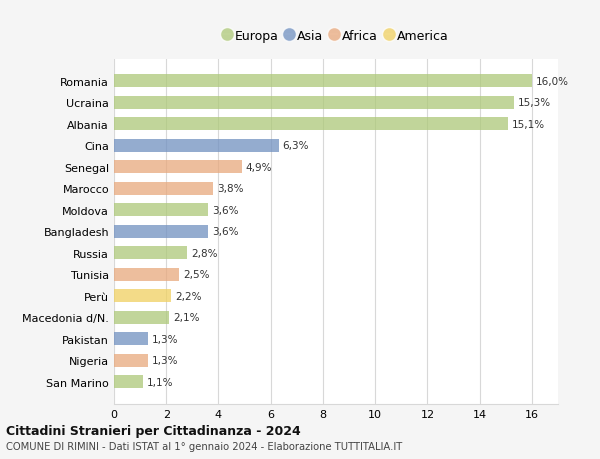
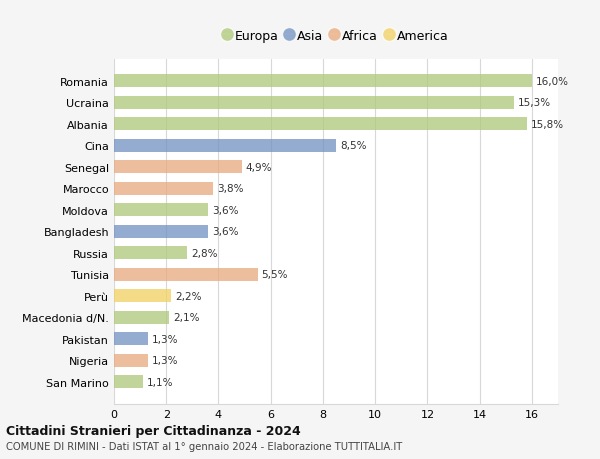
Albania: 15,1% -> 15,8%
Cina: 6,3% -> 8,5%
Tunisia: 2,5% -> 5,5%
